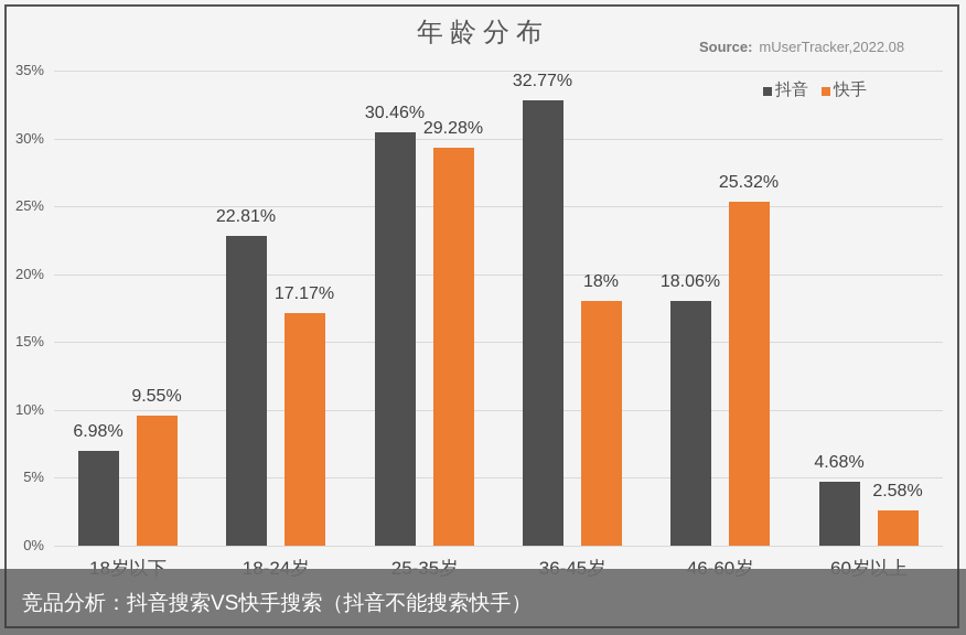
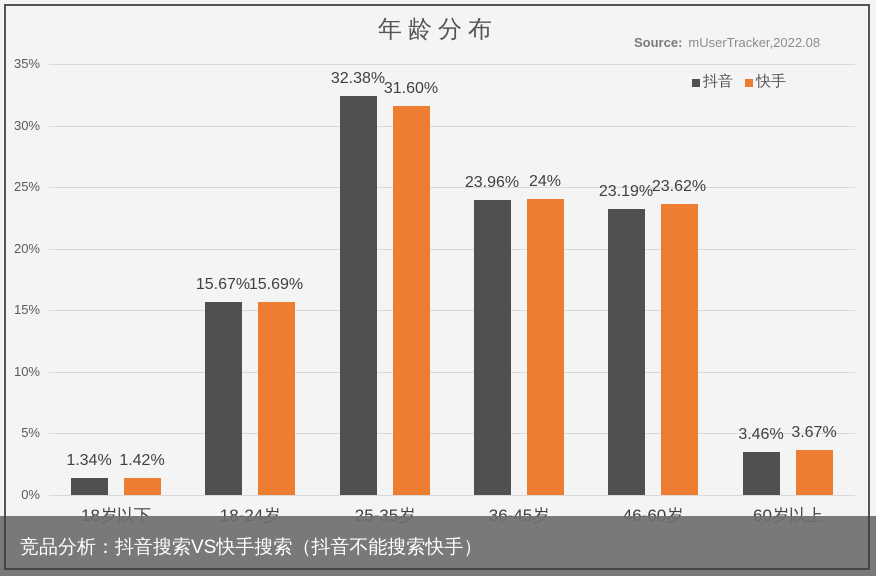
抖音/18岁以下: 6.98% -> 1.34%
快手/18岁以下: 9.55% -> 1.42%
抖音/18-24岁: 22.81% -> 15.67%
快手/18-24岁: 17.17% -> 15.69%
抖音/25-35岁: 30.46% -> 32.38%
快手/25-35岁: 29.28% -> 31.60%
抖音/36-45岁: 32.77% -> 23.96%
快手/36-45岁: 18% -> 24%
抖音/46-60岁: 18.06% -> 23.19%
快手/46-60岁: 25.32% -> 23.62%
抖音/60岁以上: 4.68% -> 3.46%
快手/60岁以上: 2.58% -> 3.67%
